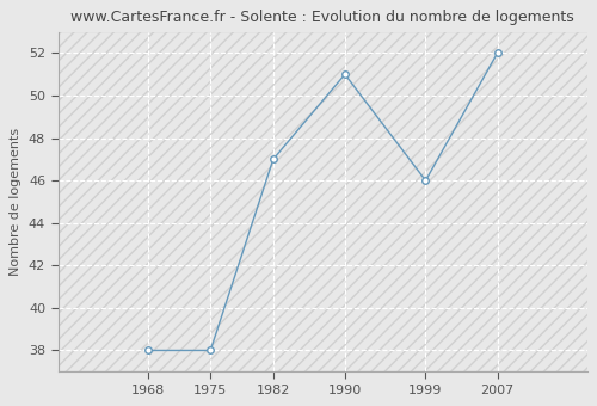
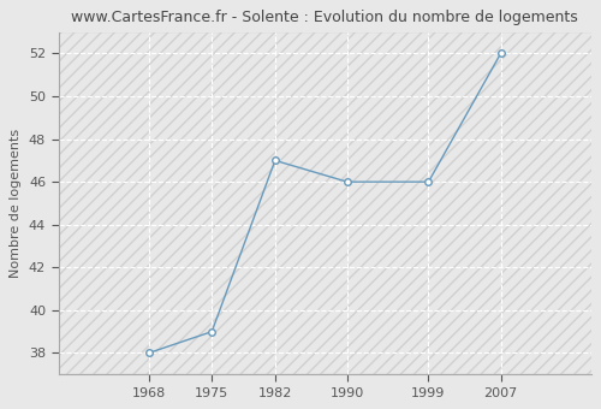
1975: 38 -> 39
1990: 51 -> 46
